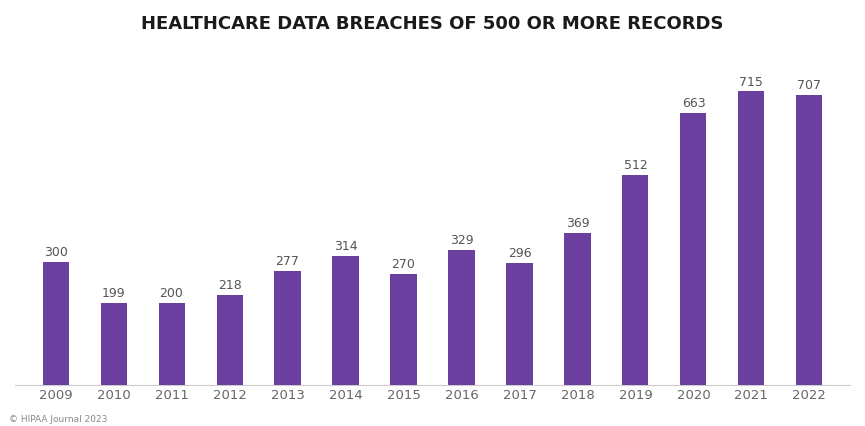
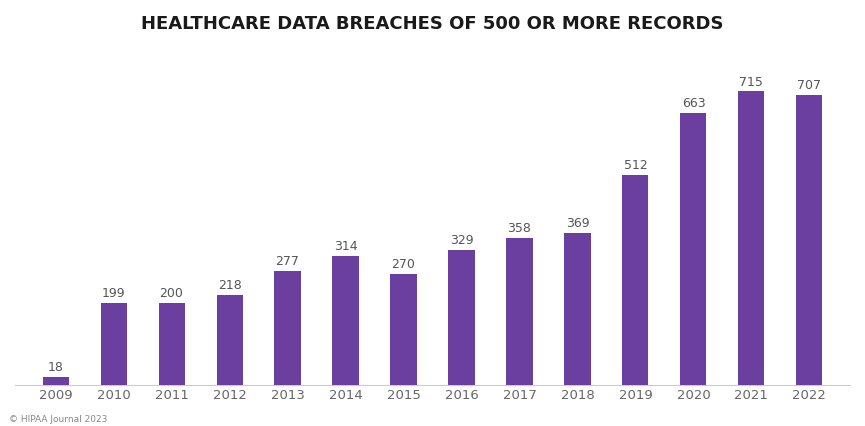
2009: 300 -> 18
2017: 296 -> 358
